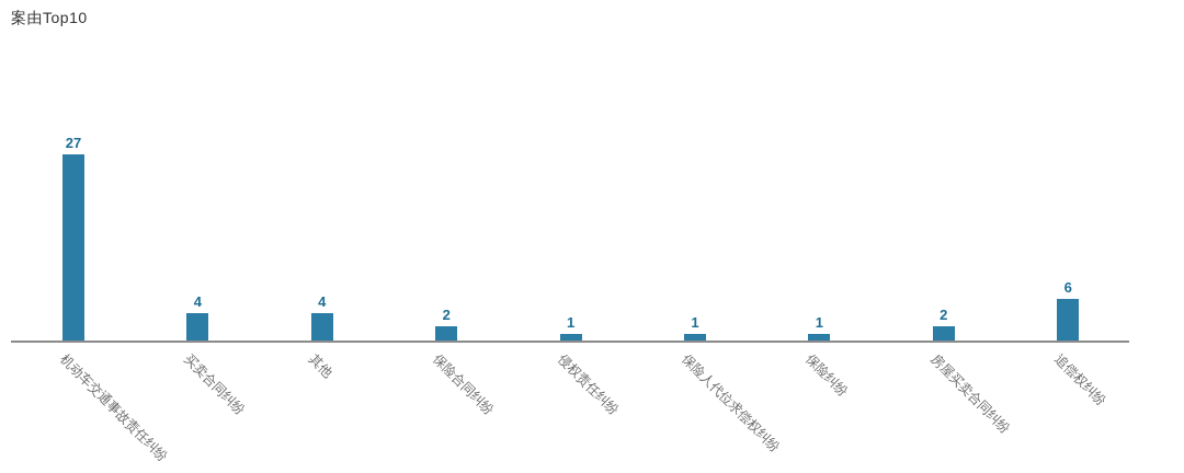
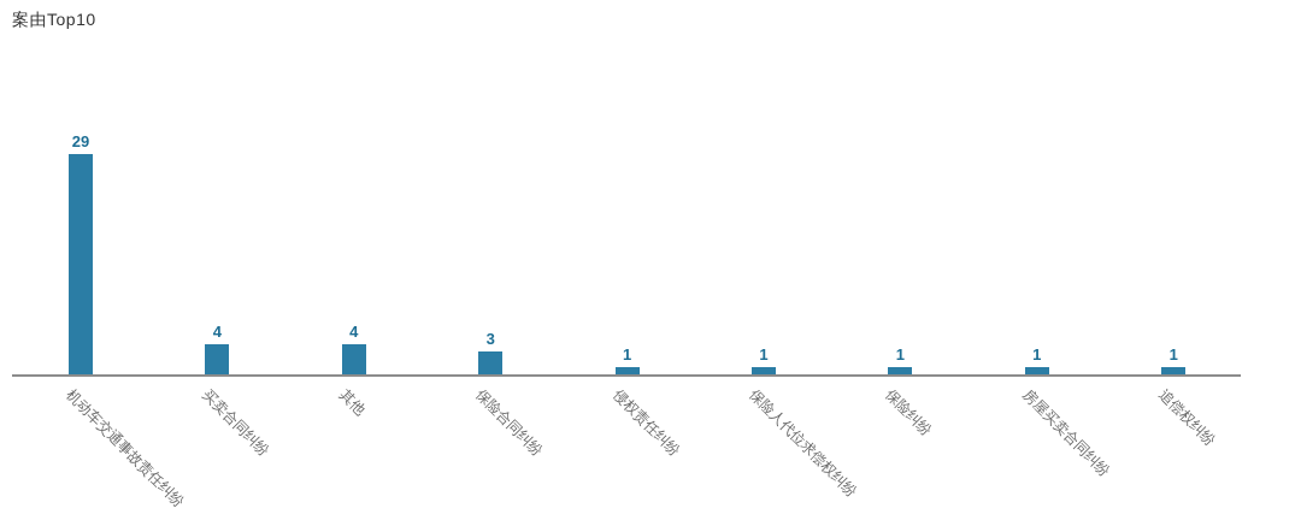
机动车交通事故责任纠纷: 27 -> 29
保险合同纠纷: 2 -> 3
房屋买卖合同纠纷: 2 -> 1
追偿权纠纷: 6 -> 1
